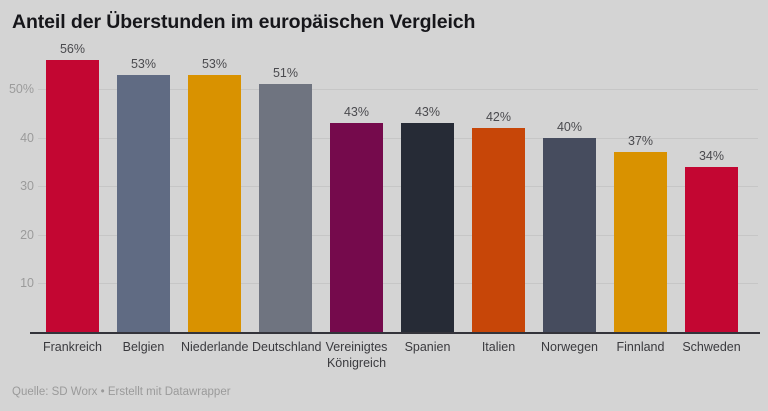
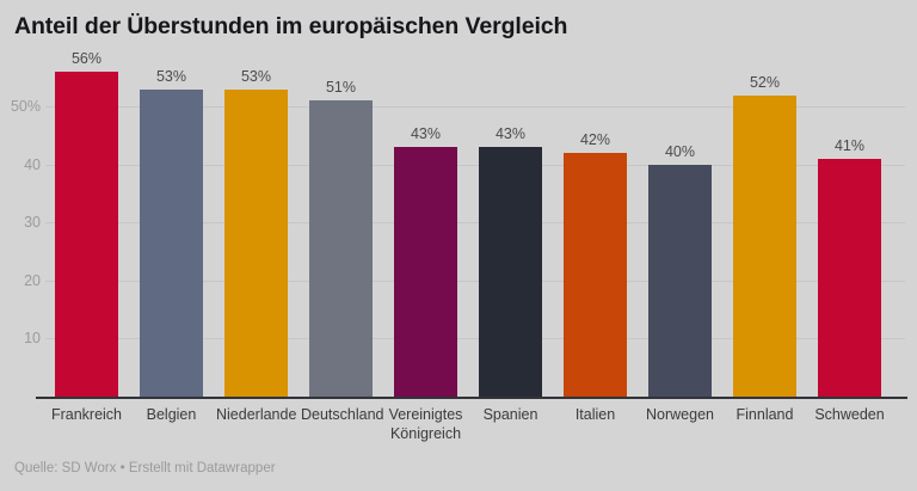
Finnland: 37% -> 52%
Schweden: 34% -> 41%
